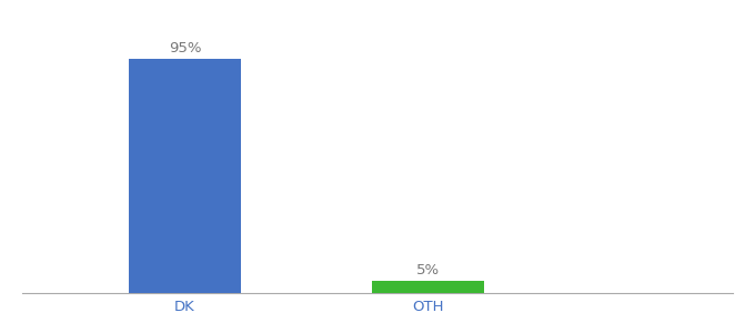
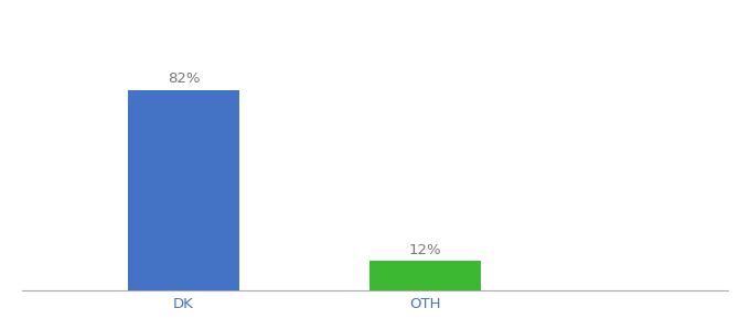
DK: 95% -> 82%
OTH: 5% -> 12%
